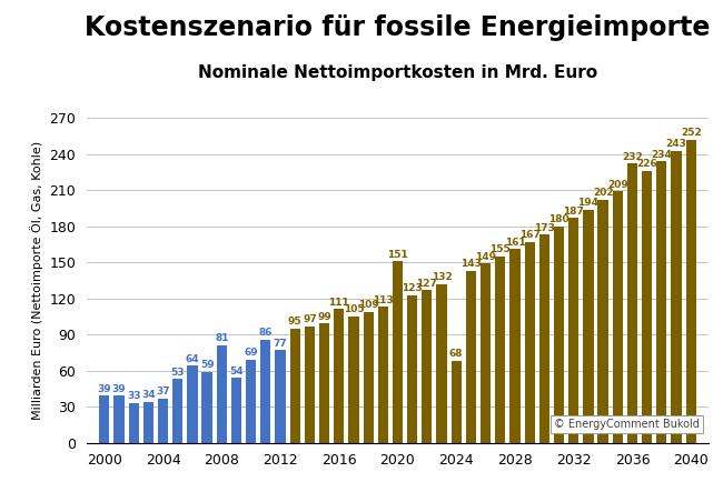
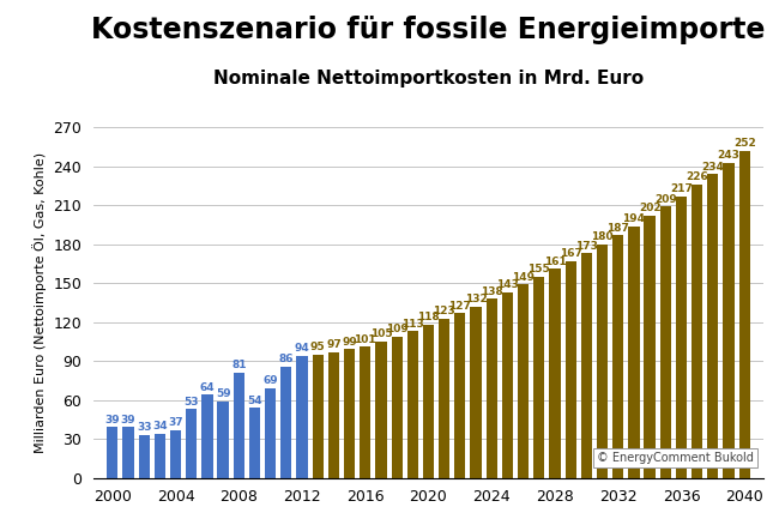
2012: 77 -> 94
2016: 111 -> 101
2020: 151 -> 118
2024: 68 -> 138
2036: 232 -> 217
